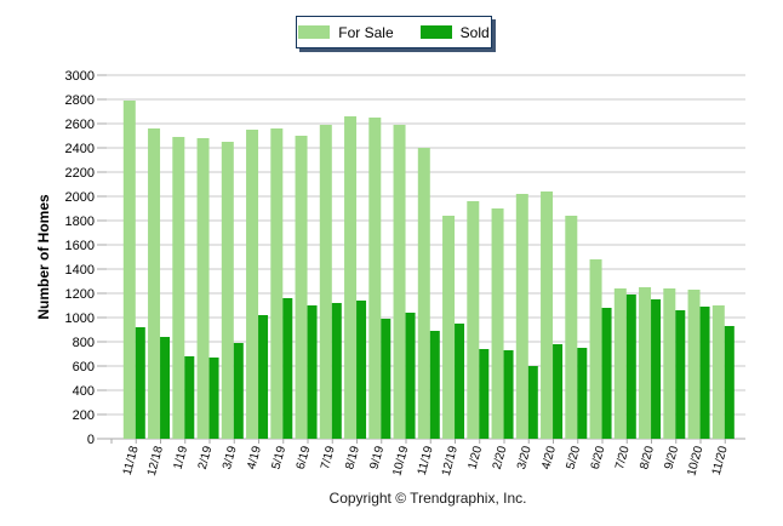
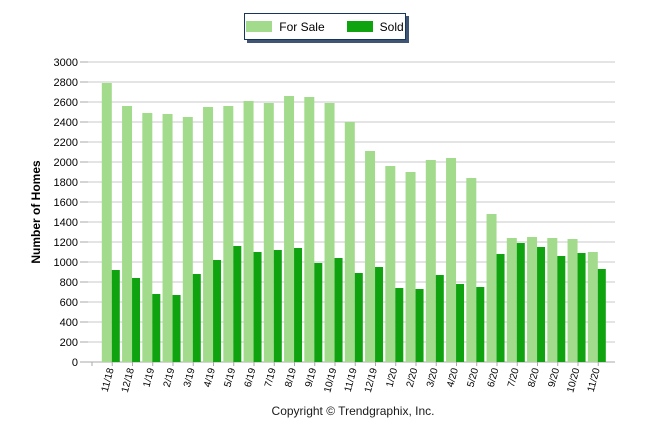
Sold/3/19: 790 -> 880
For Sale/6/19: 2500 -> 2610
For Sale/12/19: 1840 -> 2110
Sold/3/20: 600 -> 870
